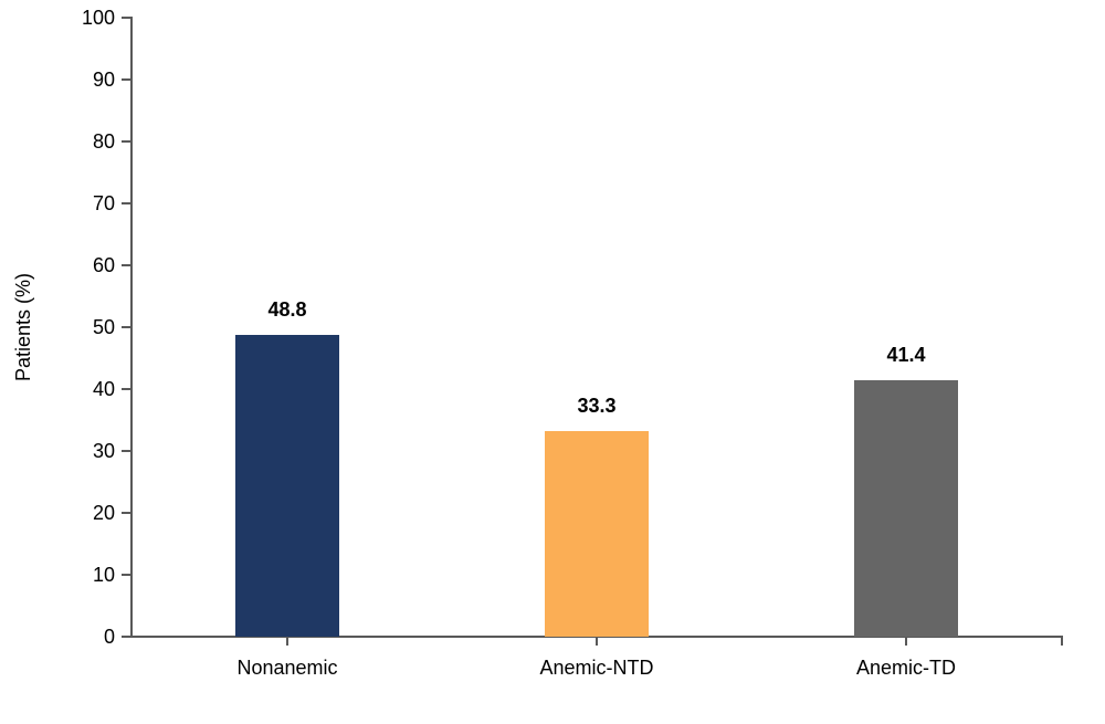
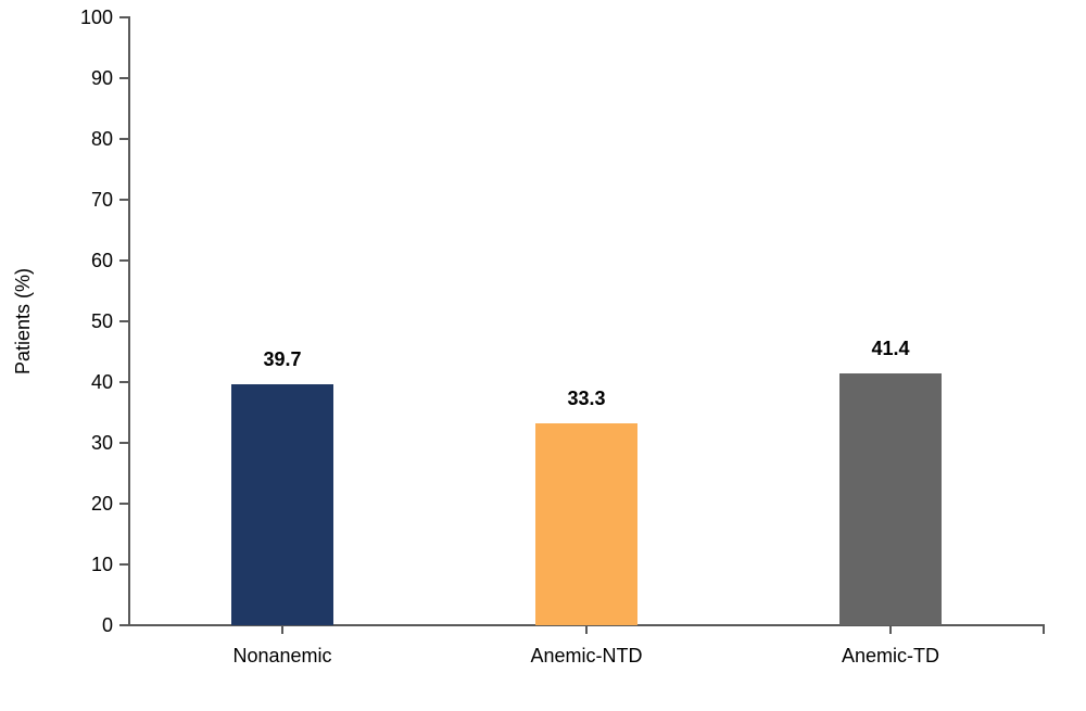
Nonanemic: 48.8 -> 39.7
